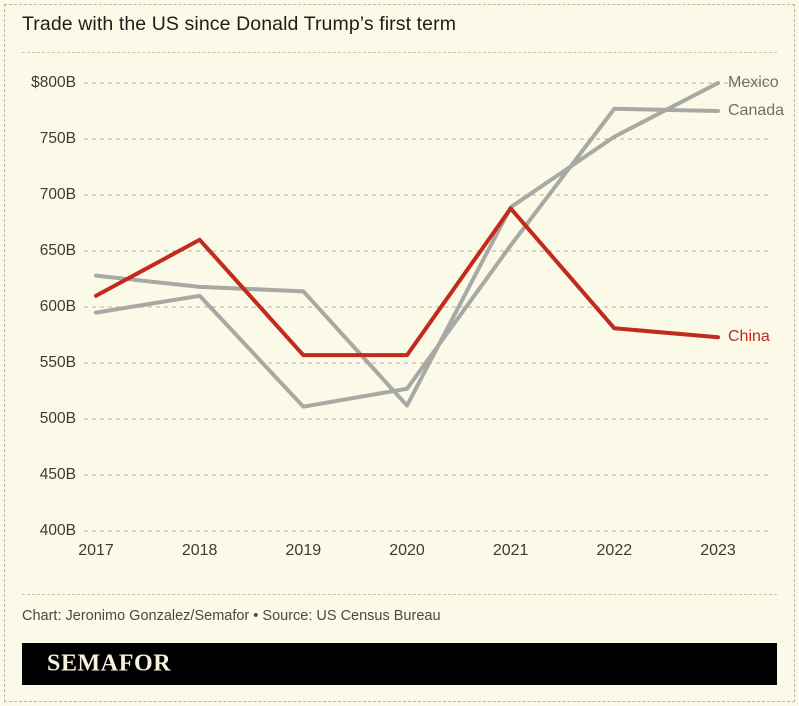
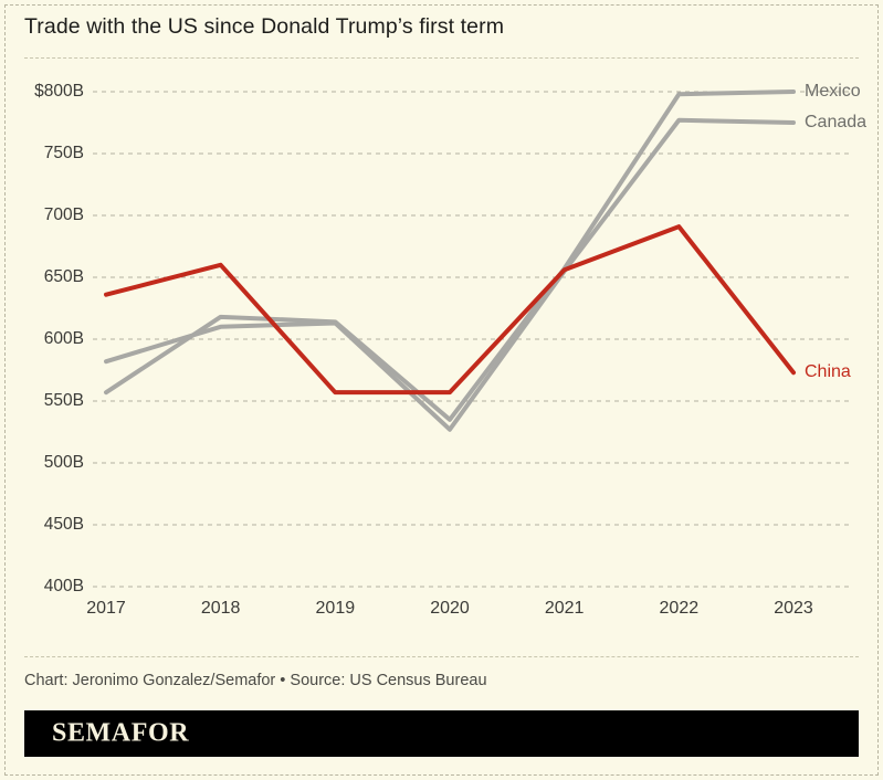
Mexico/2017: $628B -> $557B
Canada/2017: $595B -> $582B
China/2017: $610B -> $636B
Canada/2019: $511B -> $613B
Mexico/2020: $512B -> $535B
Mexico/2021: $689B -> $657B
China/2021: $688B -> $656B
Mexico/2022: $752B -> $798B
China/2022: $581B -> $691B
